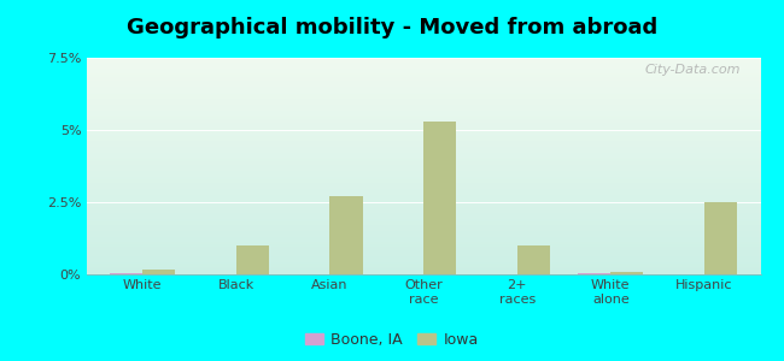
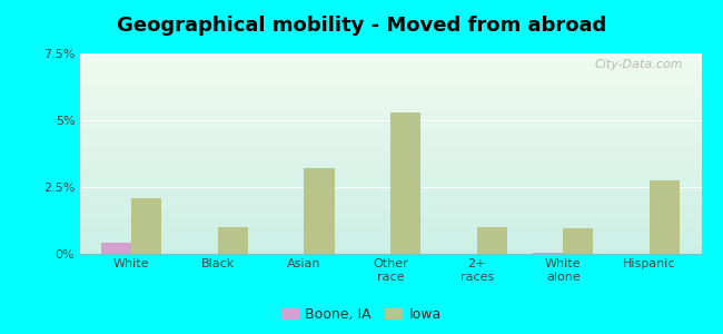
Boone, IA/White: 0.05% -> 0.40%
Iowa/White: 0.18% -> 2.10%
Iowa/Asian: 2.70% -> 3.20%
Iowa/White alone: 0.10% -> 0.95%
Iowa/Hispanic: 2.50% -> 2.75%
